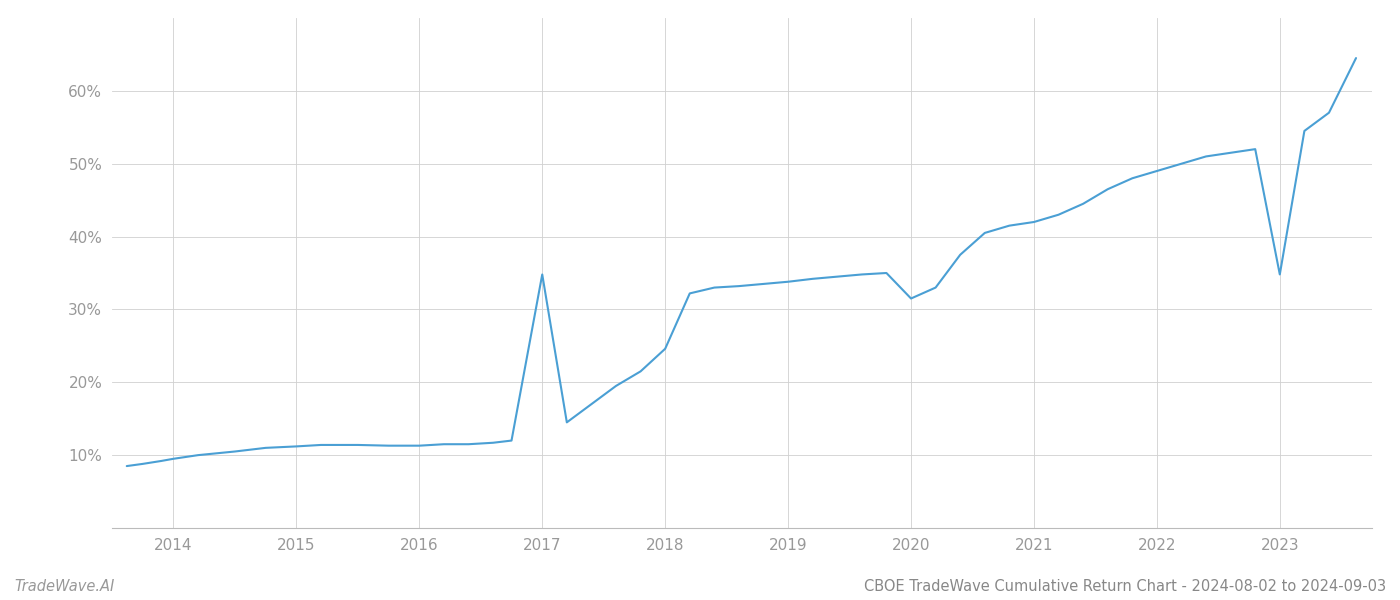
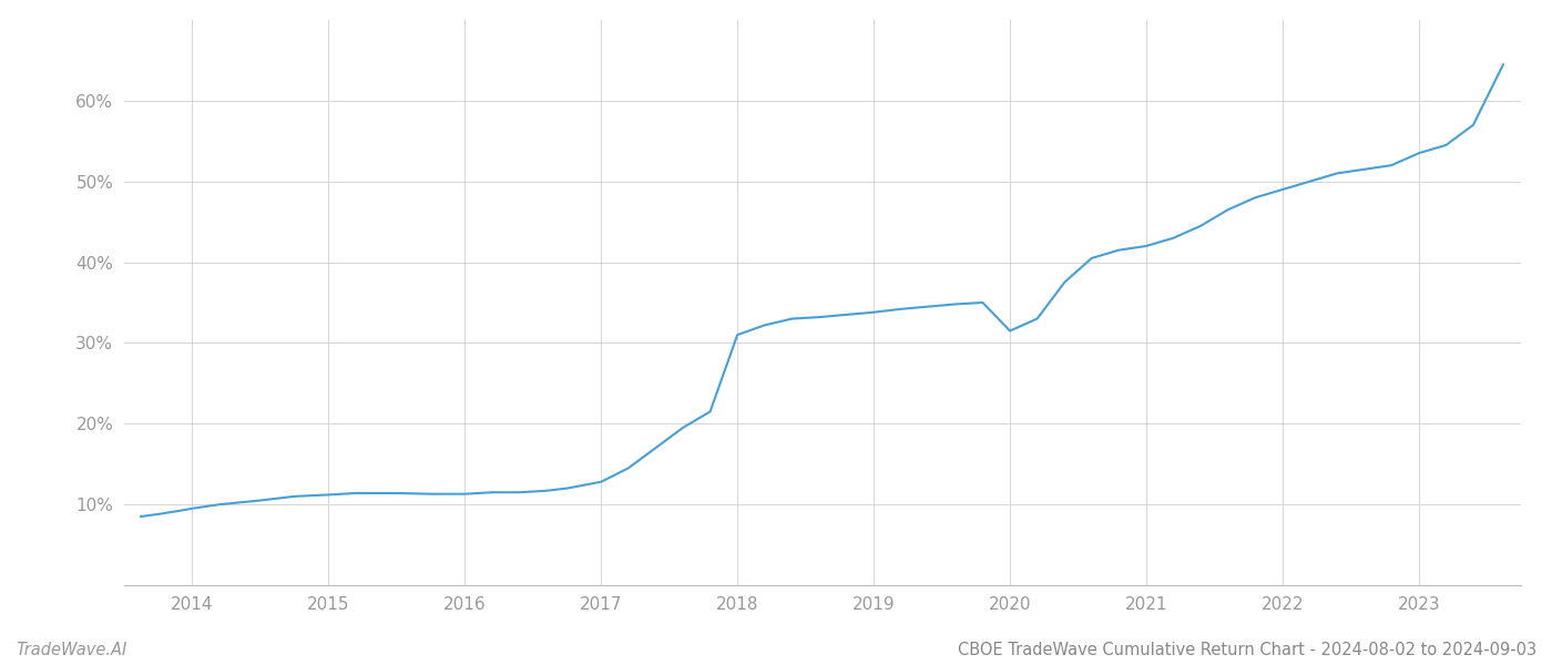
2017: 34.8% -> 12.8%
2018: 24.6% -> 31.0%
2023: 34.8% -> 53.5%
